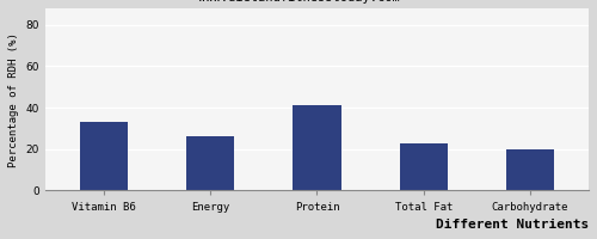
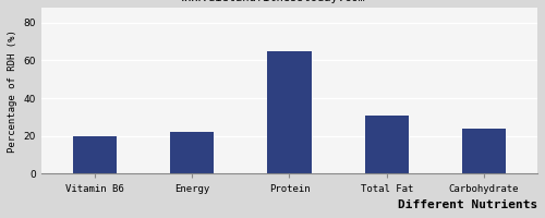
Vitamin B6: 33 -> 20
Energy: 26 -> 22
Protein: 41 -> 65
Total Fat: 23 -> 31
Carbohydrate: 20 -> 24
